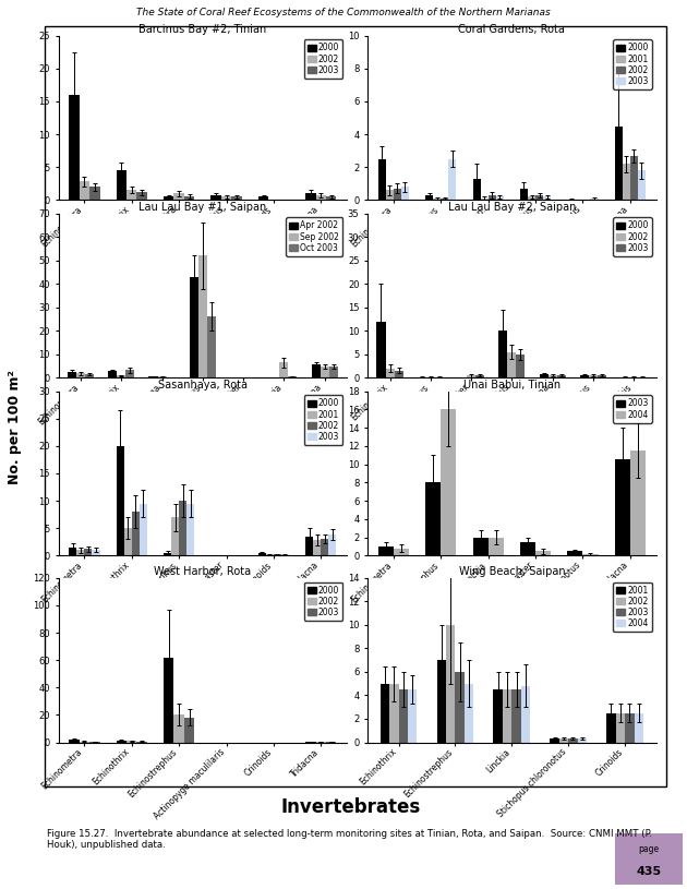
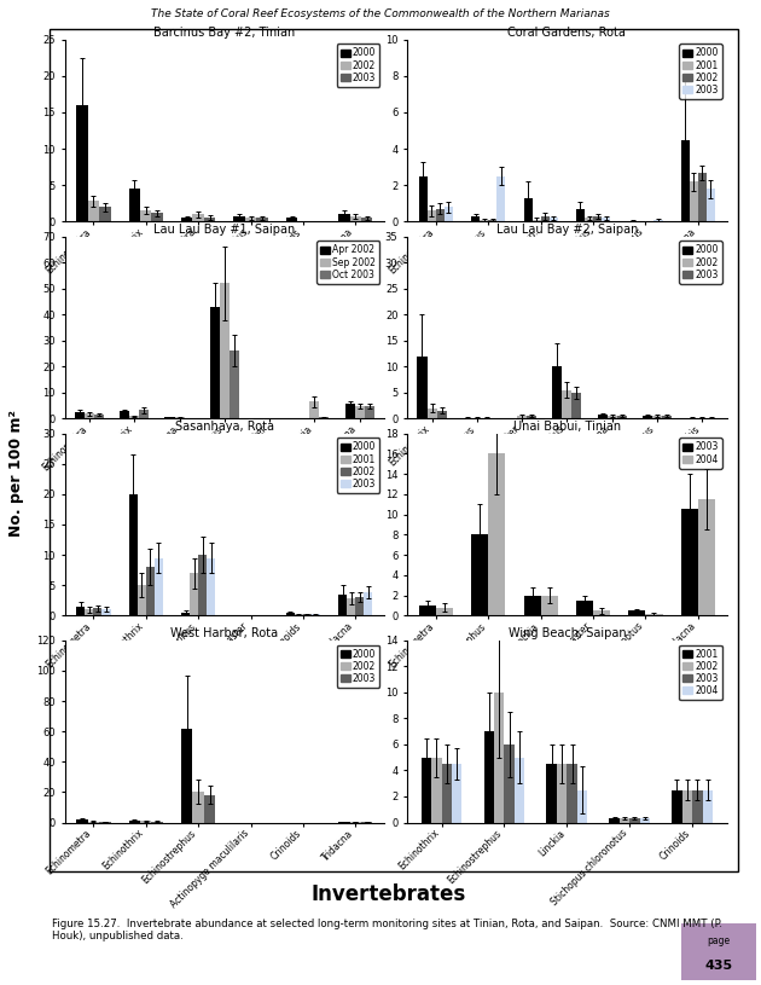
2004/Linckia: 4.8 -> 2.5
